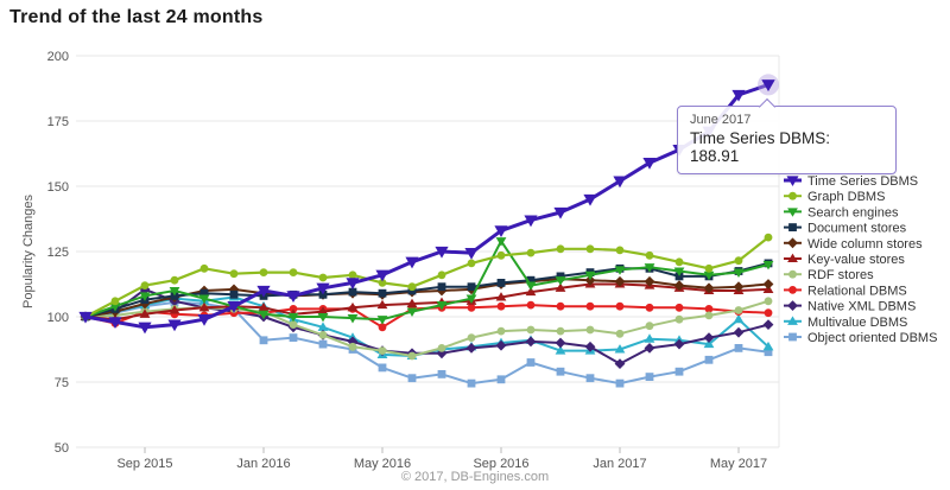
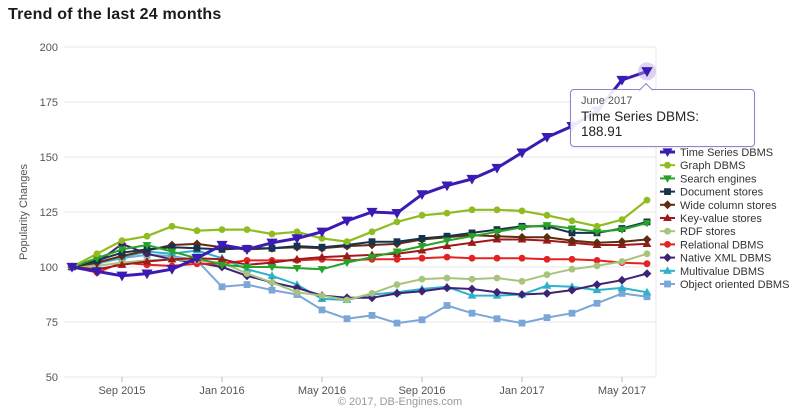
Relational DBMS/May 2016: 96 -> 104
Search engines/Sep 2016: 129 -> 110
Native XML DBMS/Jan 2017: 82 -> 88
Multivalue DBMS/May 2017: 99 -> 90
